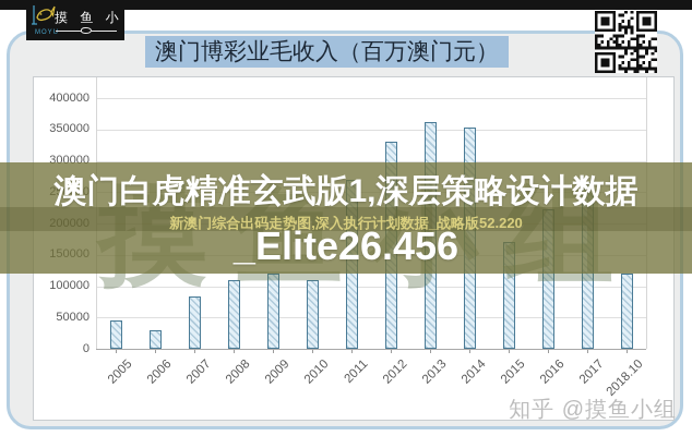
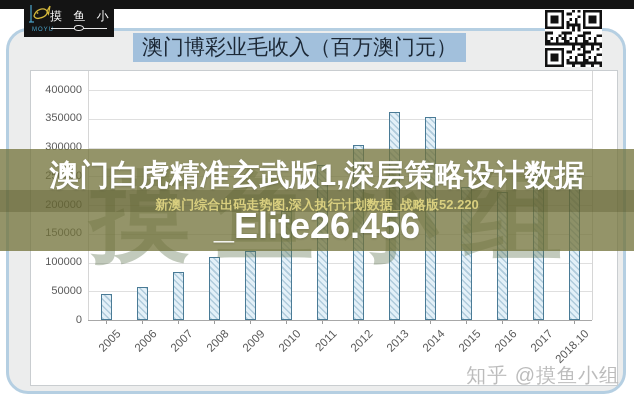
2006: 30000 -> 60000
2010: 110000 -> 190000
2012: 330000 -> 310000
2015: 170000 -> 230000
2018.10: 120000 -> 250000
